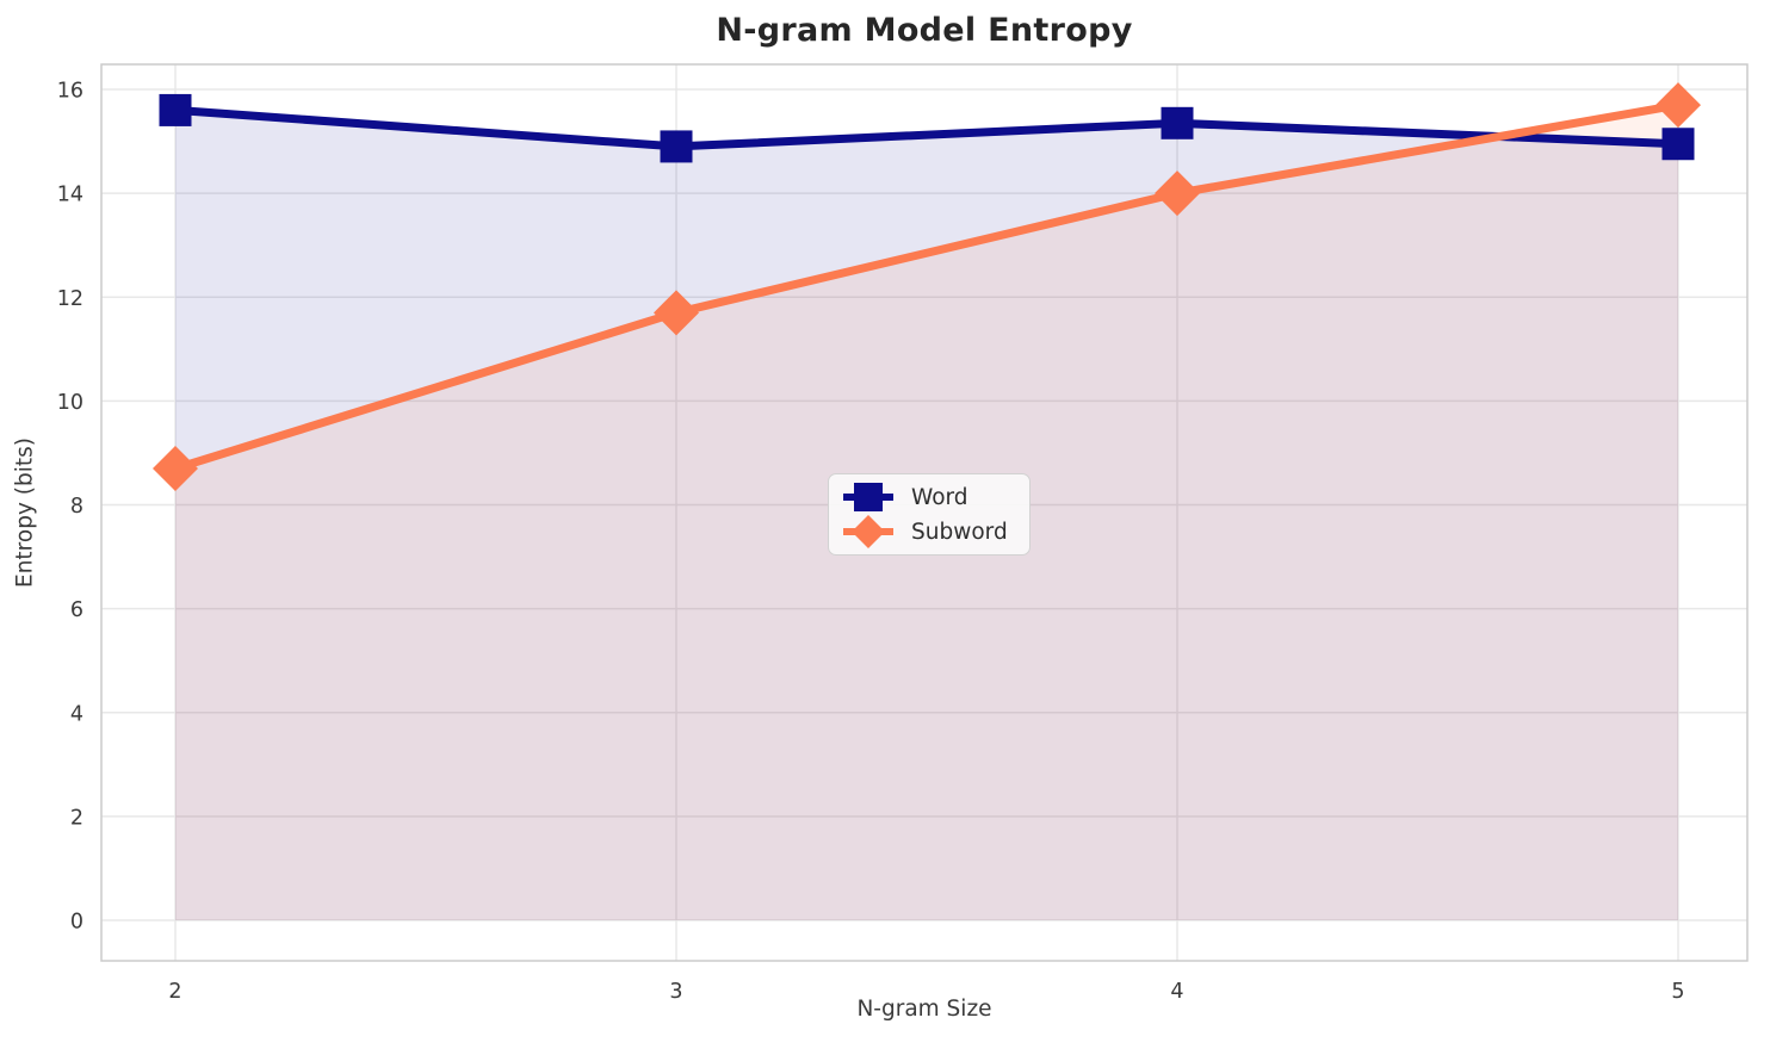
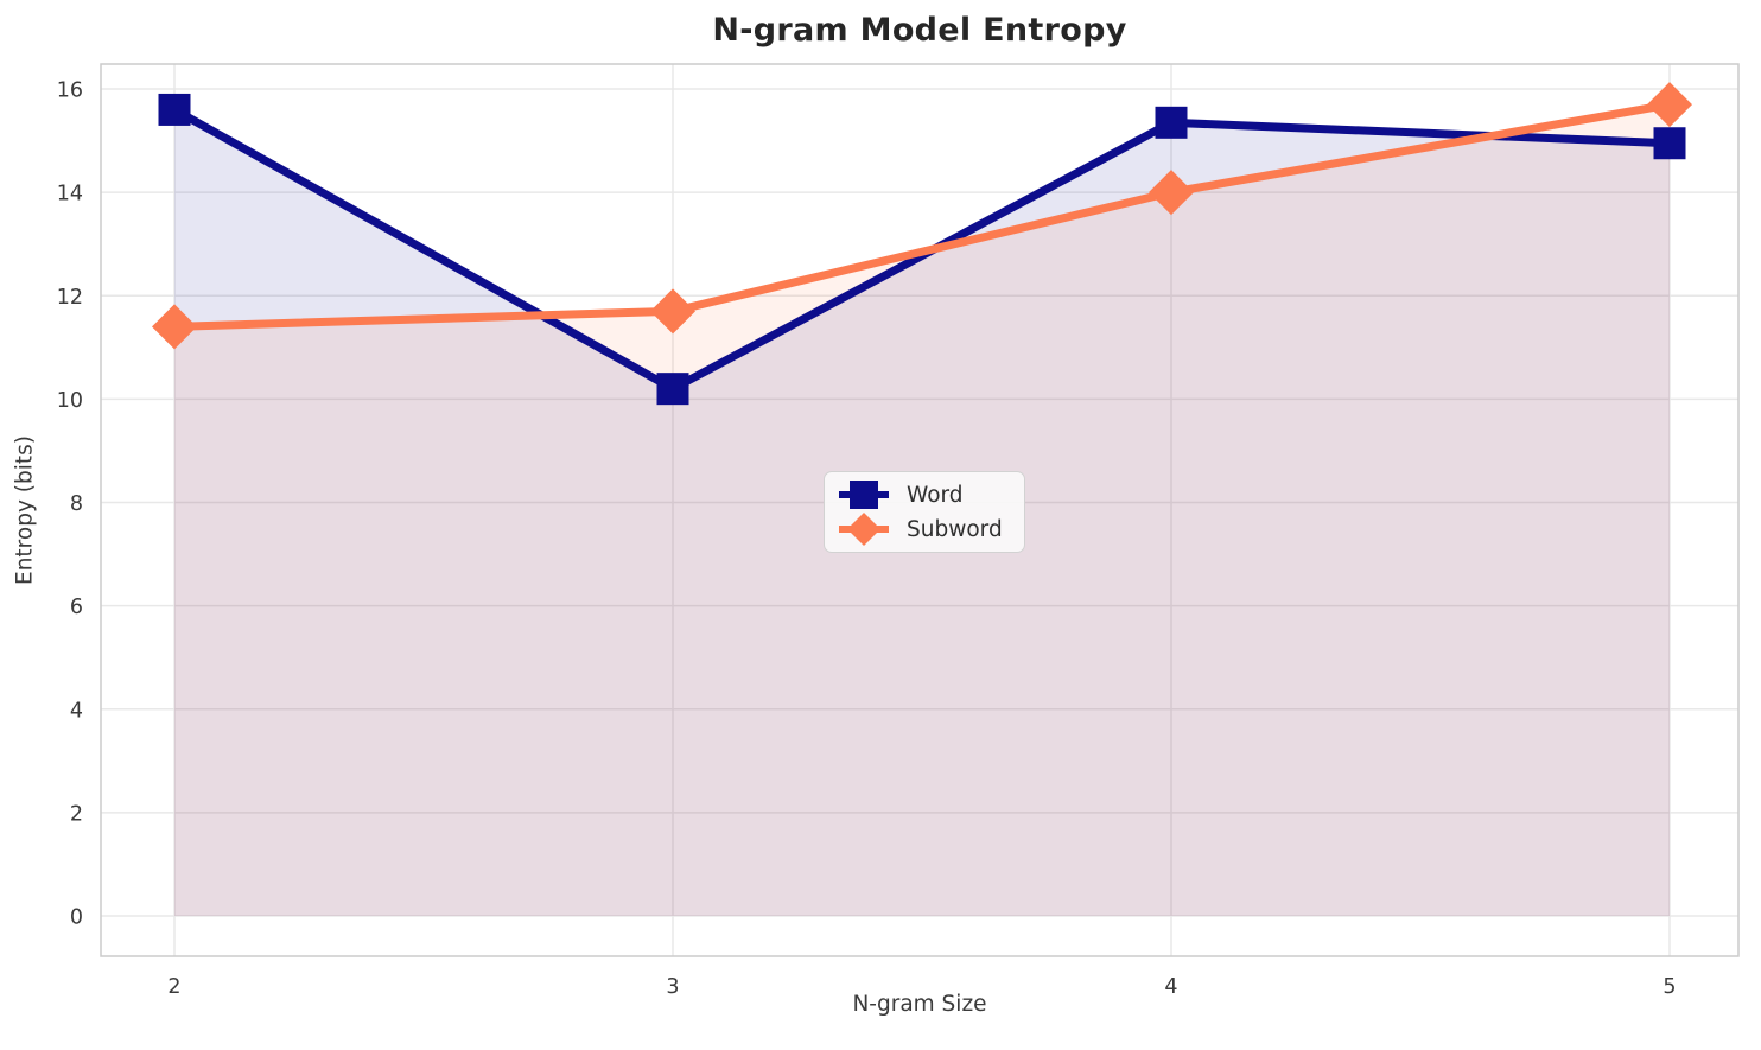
Subword/2: 8.7 -> 11.4
Word/3: 14.9 -> 10.2
